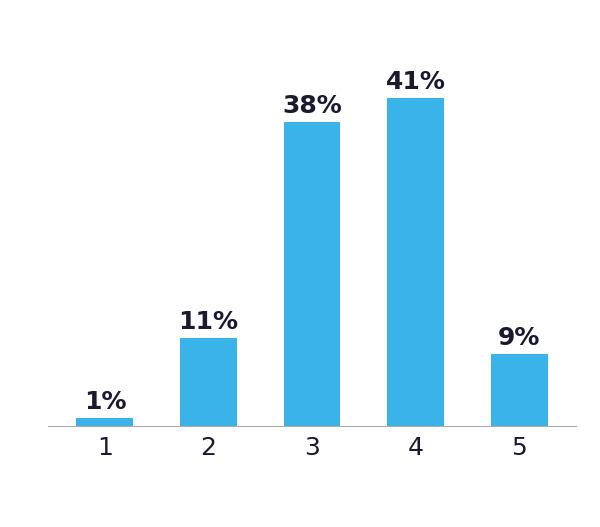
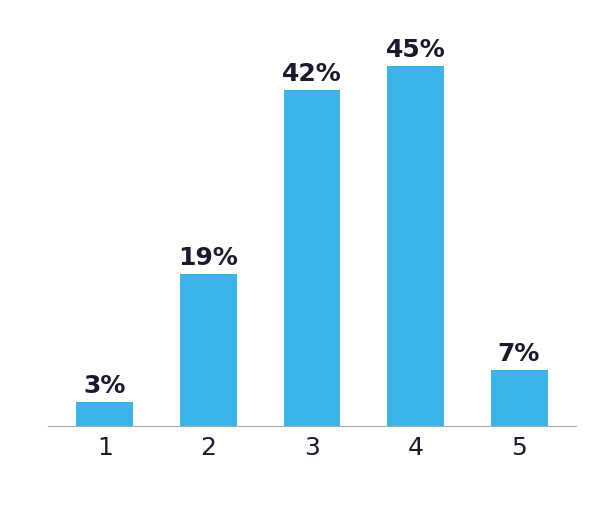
1: 1% -> 3%
2: 11% -> 19%
3: 38% -> 42%
4: 41% -> 45%
5: 9% -> 7%
